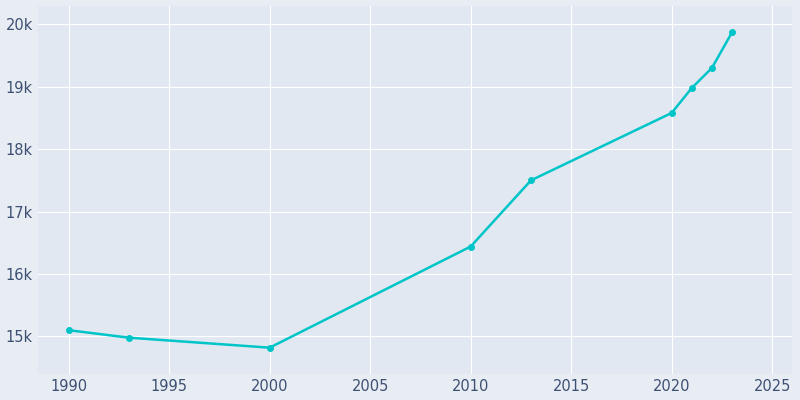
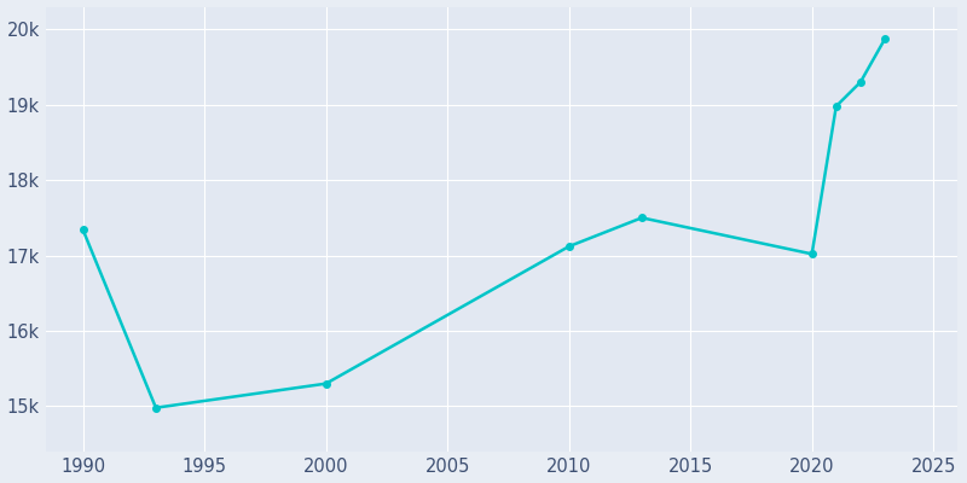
1990: 15.10k -> 17.34k
2000: 14.82k -> 15.30k
2010: 16.44k -> 17.12k
2020: 18.58k -> 17.02k
